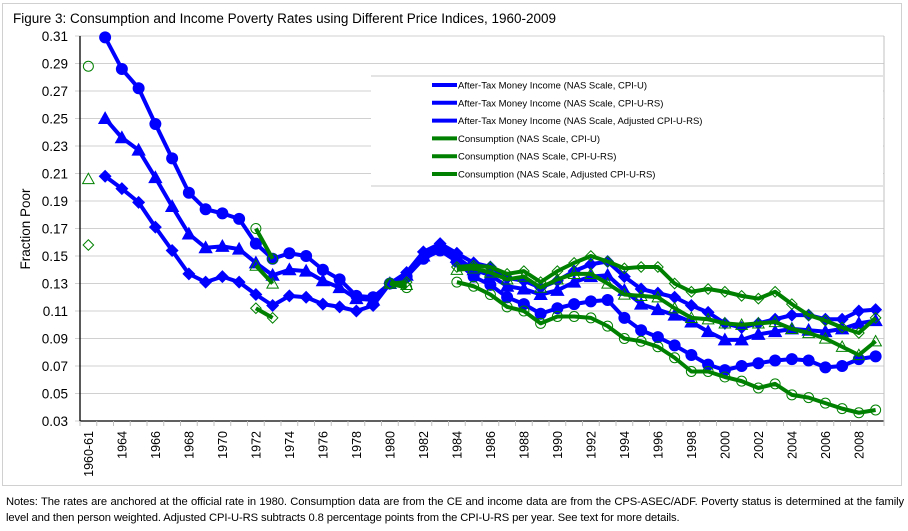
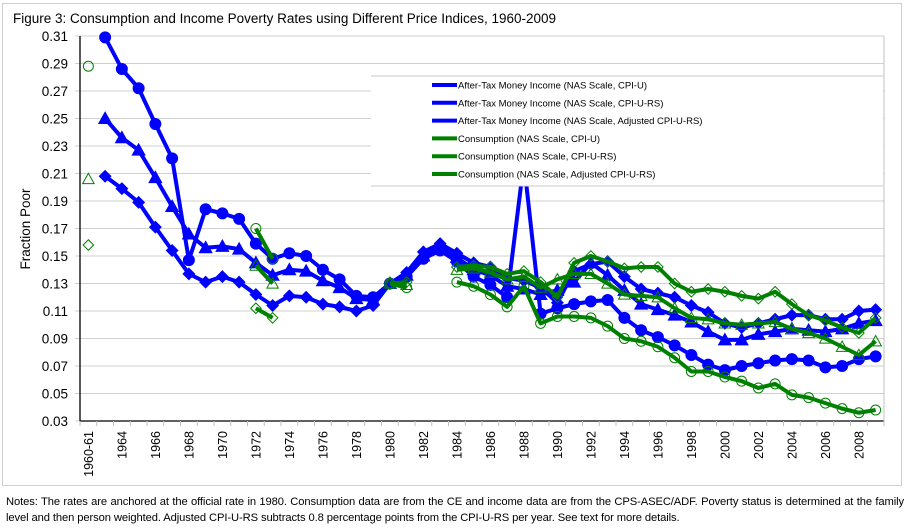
After-Tax Money Income (NAS Scale, CPI-U)/1968: 0.196 -> 0.147
After-Tax Money Income (NAS Scale, CPI-U)/1988: 0.115 -> 0.218
Consumption (NAS Scale, CPI-U)/1988: 0.110 -> 0.128
After-Tax Money Income (NAS Scale, Adjusted CPI-U-RS)/1990: 0.132 -> 0.116
Consumption (NAS Scale, Adjusted CPI-U-RS)/1990: 0.139 -> 0.120
After-Tax Money Income (NAS Scale, CPI-U-RS)/1992: 0.135 -> 0.145
